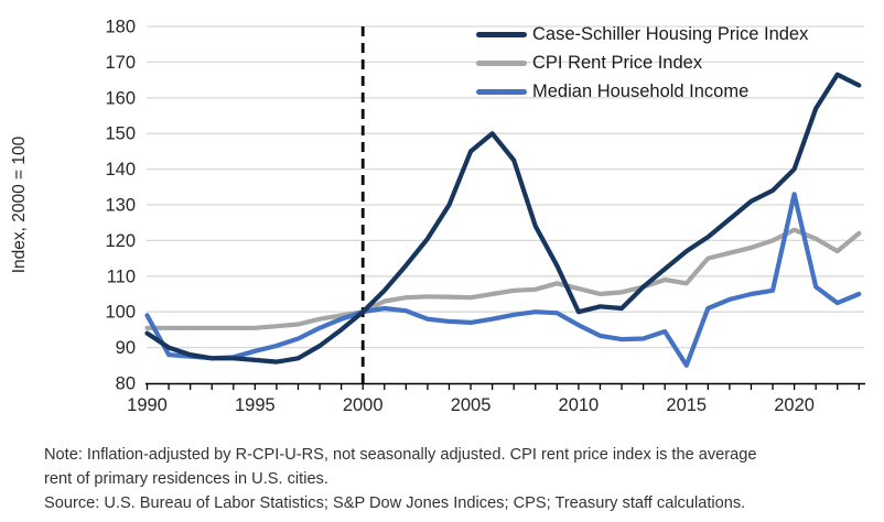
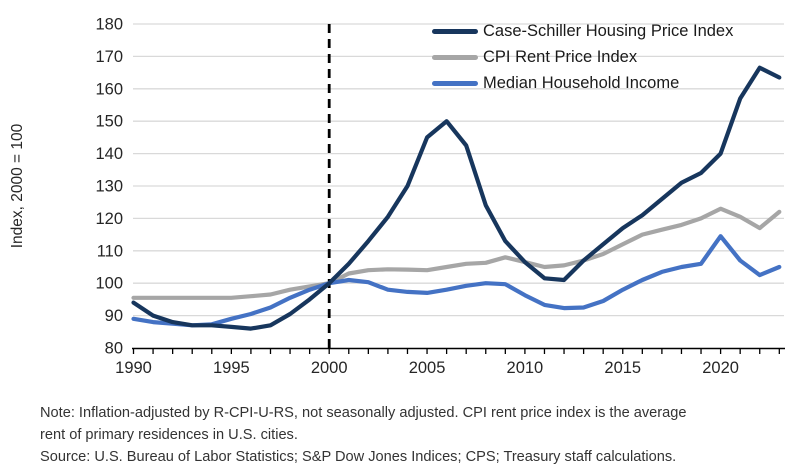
Median Household Income/1990: 99 -> 89
Case-Schiller Housing Price Index/2010: 100 -> 106
CPI Rent Price Index/2015: 108 -> 112
Median Household Income/2015: 85 -> 98
Median Household Income/2020: 133 -> 114
